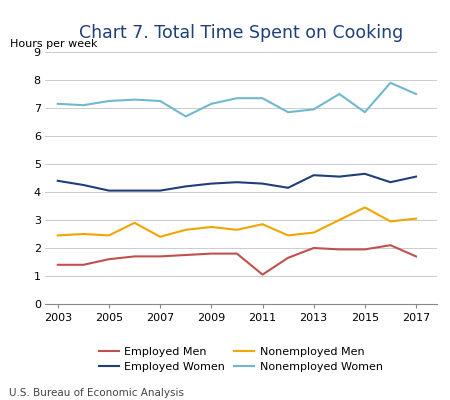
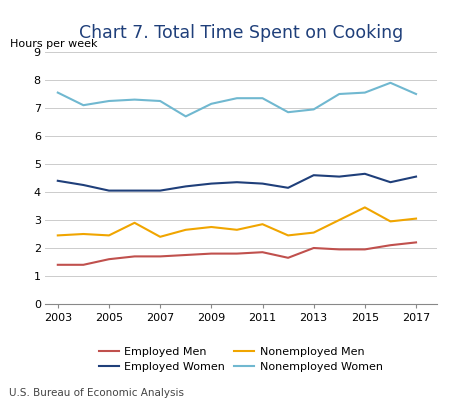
Nonemployed Women/2003: 7.15 -> 7.55
Employed Men/2011: 1.05 -> 1.85
Nonemployed Women/2015: 6.85 -> 7.55
Employed Men/2017: 1.70 -> 2.20
